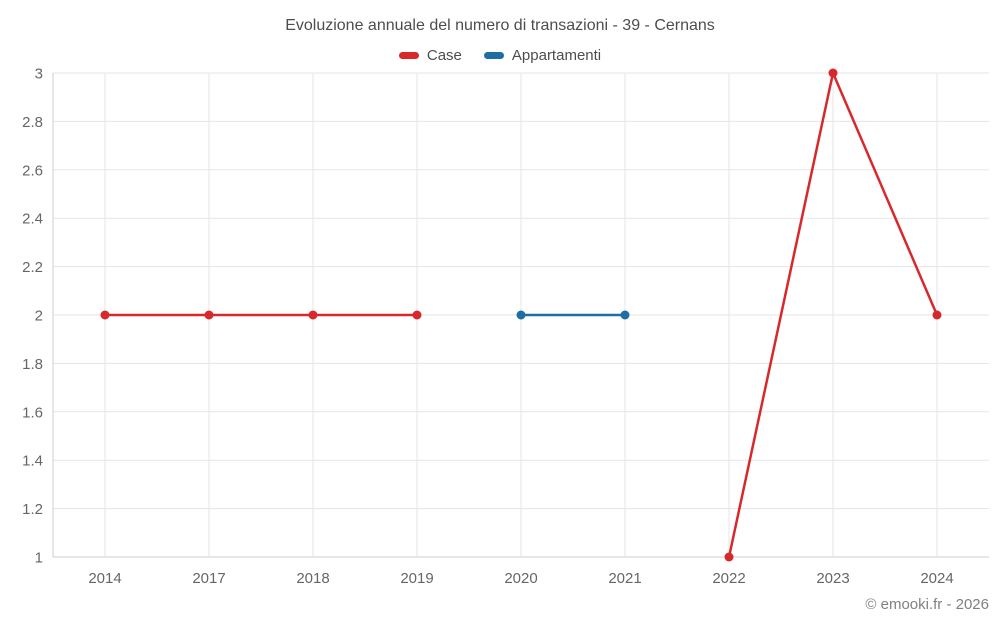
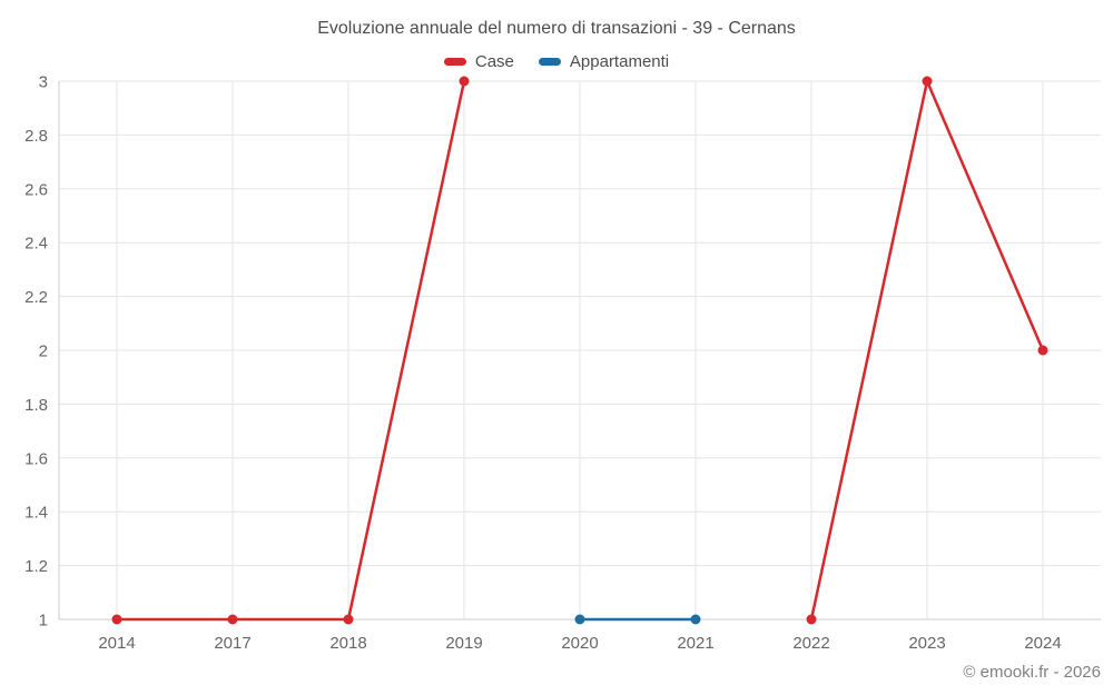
Case/2014: 2 -> 1
Case/2017: 2 -> 1
Case/2018: 2 -> 1
Case/2019: 2 -> 3
Appartamenti/2020: 2 -> 1
Appartamenti/2021: 2 -> 1
